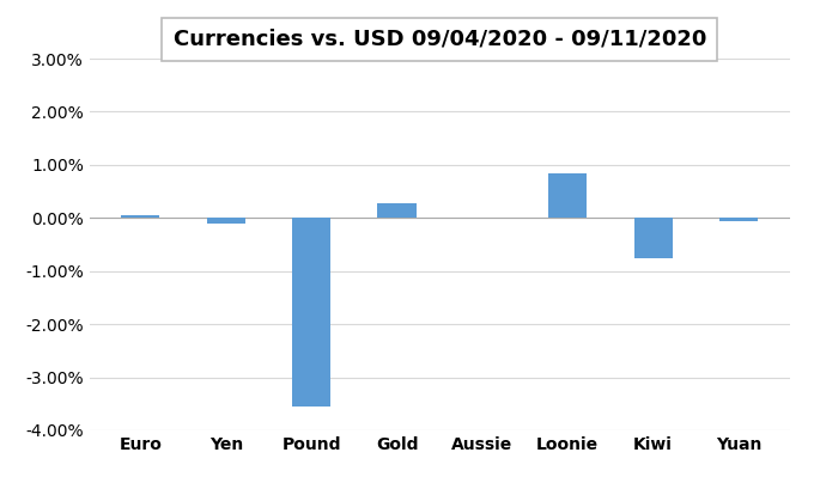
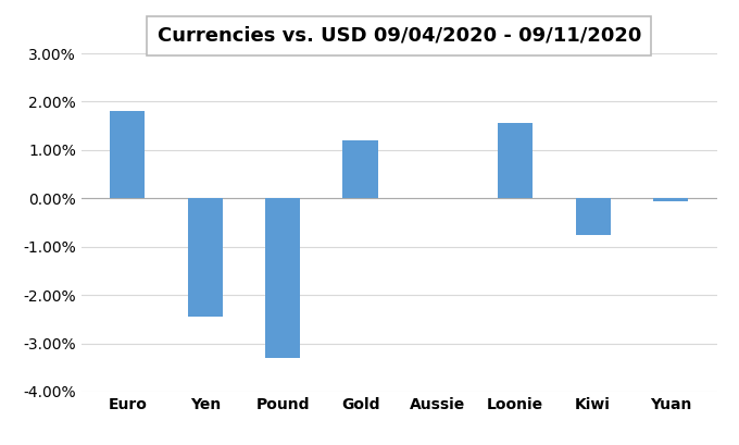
Euro: 0.05% -> 1.80%
Yen: -0.10% -> -2.45%
Pound: -3.55% -> -3.30%
Gold: 0.28% -> 1.20%
Loonie: 0.85% -> 1.55%
